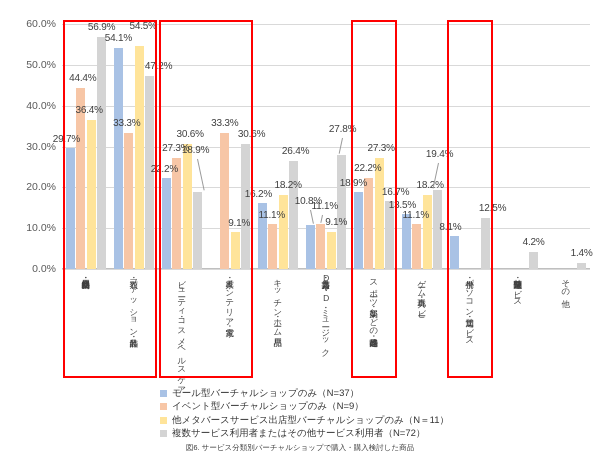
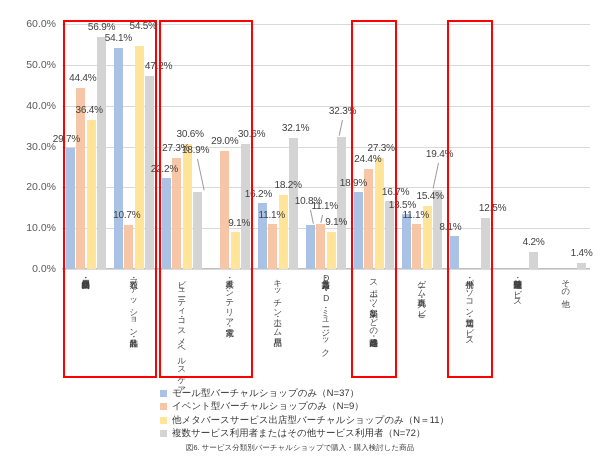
イベント型バーチャルショップのみ（N=9）/衣類・ファッション・装飾品: 33.3% -> 10.7%
イベント型バーチャルショップのみ（N=9）/家具・インテリア・家電: 33.3% -> 29.0%
複数サービス利用者またはその他サービス利用者（N=72）/キッチン・ホーム用品: 26.4% -> 32.1%
複数サービス利用者またはその他サービス利用者（N=72）/書籍・文具・DVD・ミュージック: 27.8% -> 32.3%
イベント型バーチャルショップのみ（N=9）/スポーツ・娯楽などの趣味・嗜好品: 22.2% -> 24.4%
他メタバースサービス出店型バーチャルショップのみ（N＝11）/ゲーム・玩具・ホビー: 18.2% -> 15.4%
